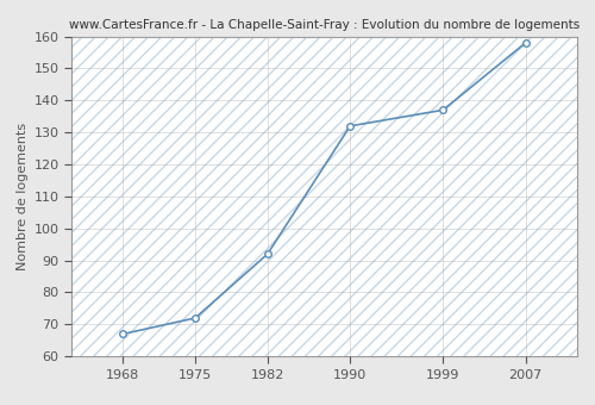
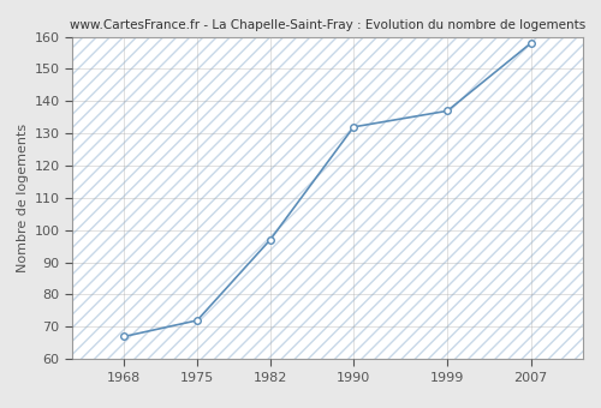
1982: 92 -> 97
